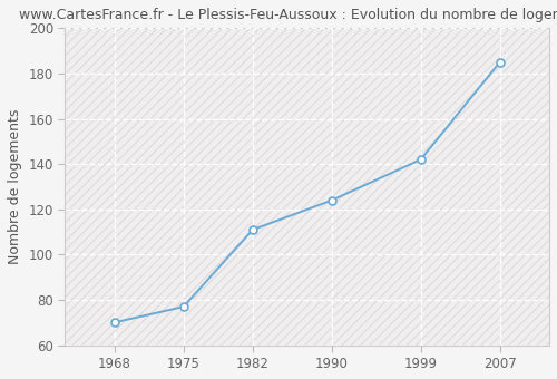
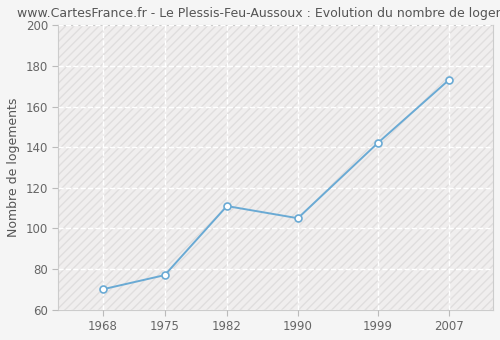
1990: 124 -> 105
2007: 185 -> 173
